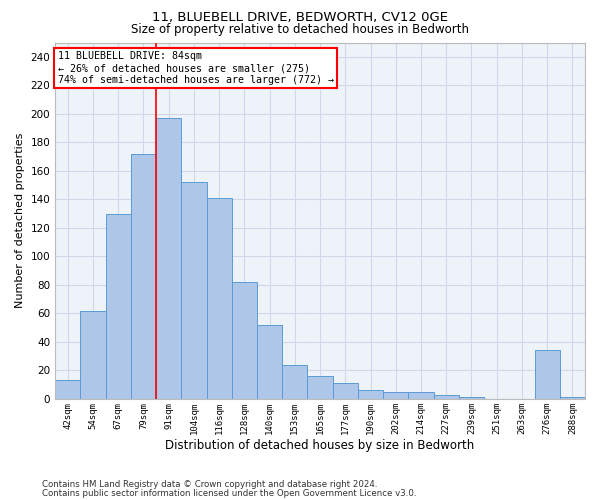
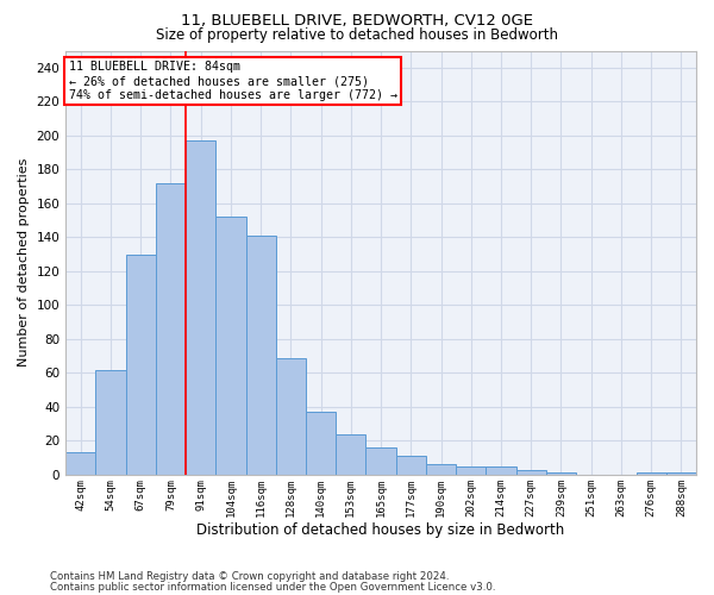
128sqm: 82 -> 69
140sqm: 52 -> 37
276sqm: 34 -> 1
